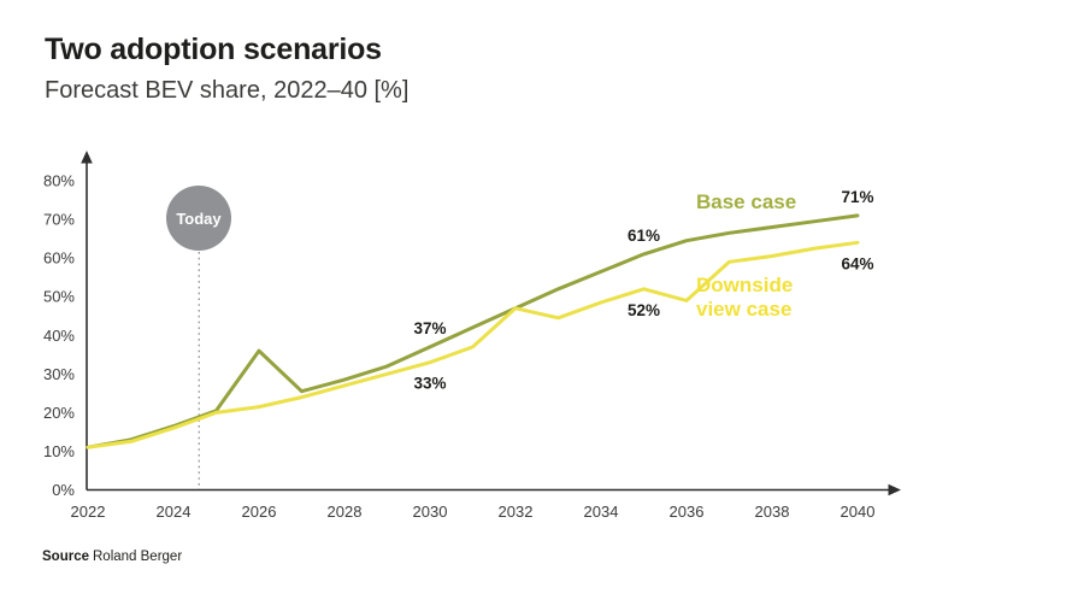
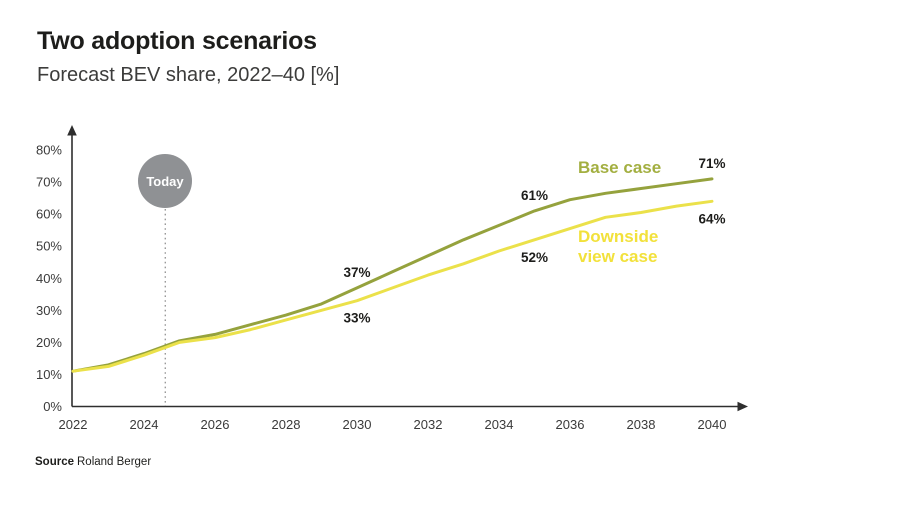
Base case/2026: 36% -> 22%
Downside view case/2032: 47% -> 41%
Downside view case/2036: 49% -> 56%
